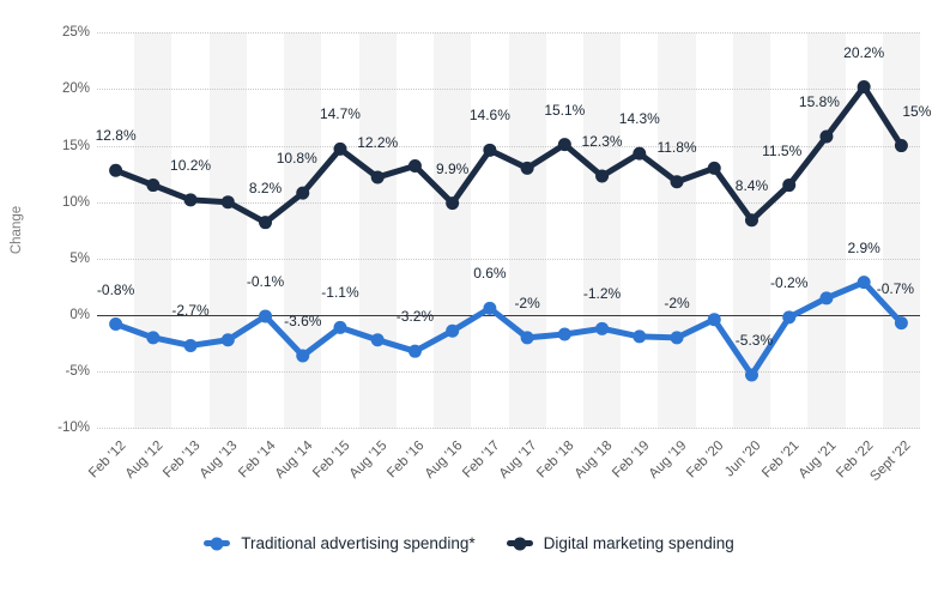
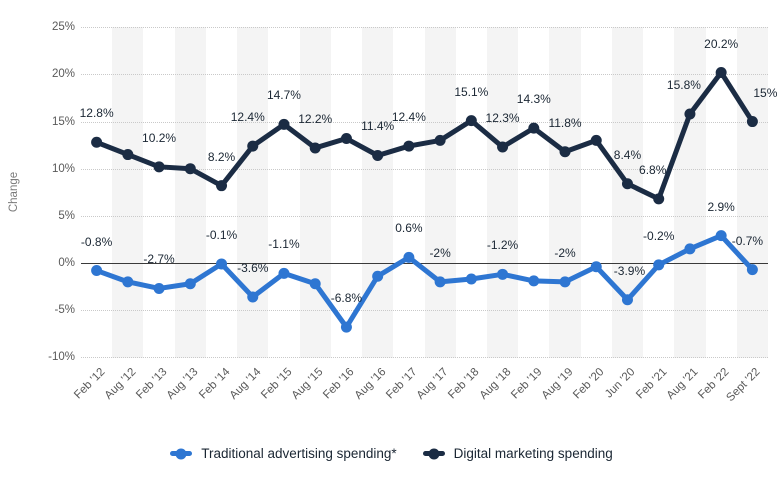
Digital marketing spending/Aug '14: 10.8% -> 12.4%
Traditional advertising spending*/Feb '16: -3.2% -> -6.8%
Digital marketing spending/Aug '16: 9.9% -> 11.4%
Digital marketing spending/Feb '17: 14.6% -> 12.4%
Traditional advertising spending*/Jun '20: -5.3% -> -3.9%
Digital marketing spending/Feb '21: 11.5% -> 6.8%
